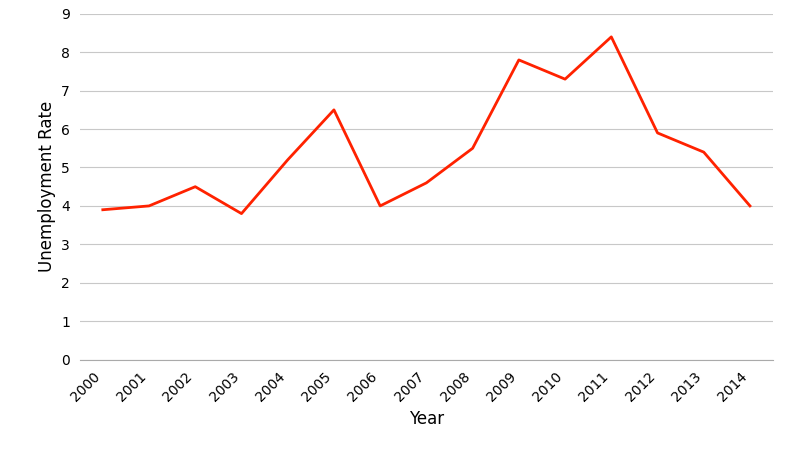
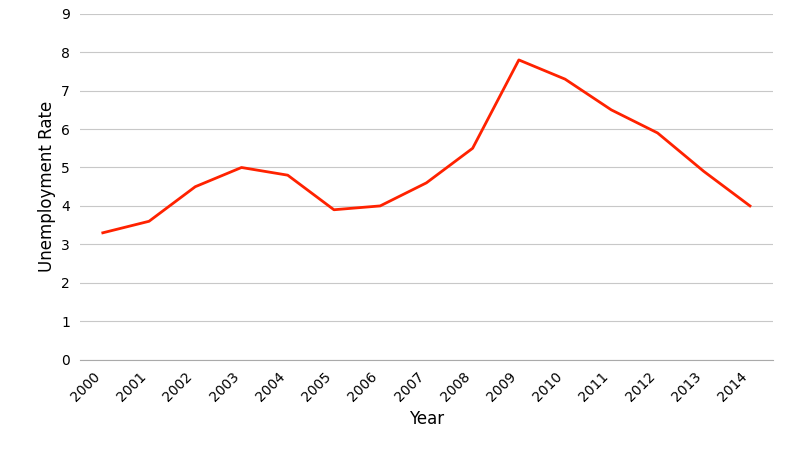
2000: 3.9 -> 3.3
2001: 4.0 -> 3.6
2003: 3.8 -> 5.0
2004: 5.2 -> 4.8
2005: 6.5 -> 3.9
2011: 8.4 -> 6.5
2013: 5.4 -> 4.9
